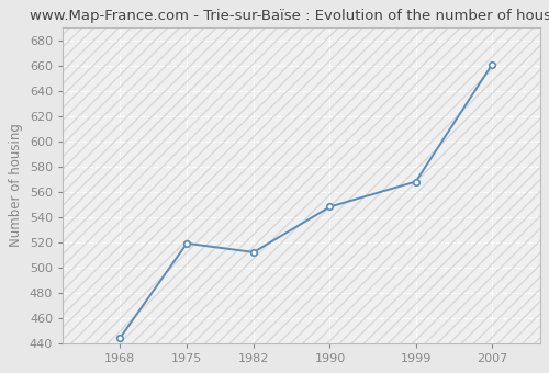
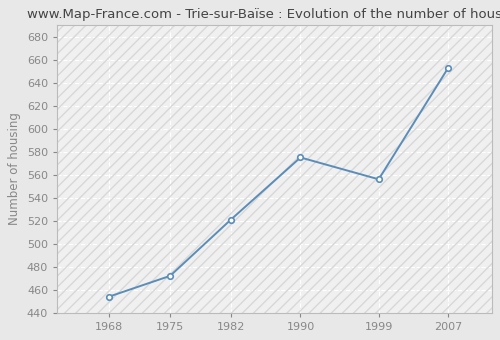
1968: 444 -> 454
1975: 519 -> 472
1982: 512 -> 521
1990: 548 -> 575
1999: 568 -> 556
2007: 661 -> 653
